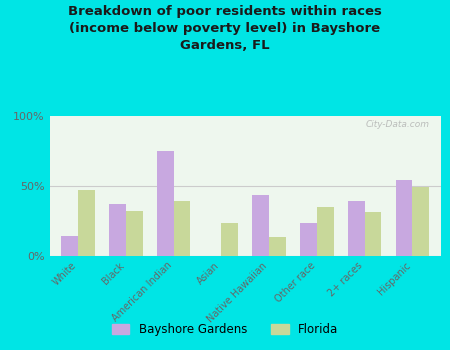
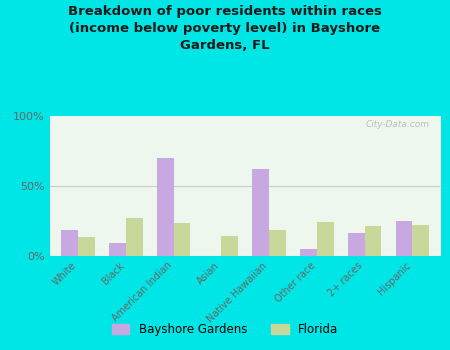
Bayshore Gardens/White: 14% -> 18%
Florida/White: 47% -> 13%
Bayshore Gardens/Black: 37% -> 9%
Florida/Black: 32% -> 27%
Bayshore Gardens/American Indian: 75% -> 70%
Florida/American Indian: 39% -> 23%
Florida/Asian: 23% -> 14%
Bayshore Gardens/Native Hawaiian: 43% -> 62%
Florida/Native Hawaiian: 13% -> 18%
Bayshore Gardens/Other race: 23% -> 5%
Florida/Other race: 35% -> 24%
Bayshore Gardens/2+ races: 39% -> 16%
Florida/2+ races: 31% -> 21%
Bayshore Gardens/Hispanic: 54% -> 25%
Florida/Hispanic: 49% -> 22%
